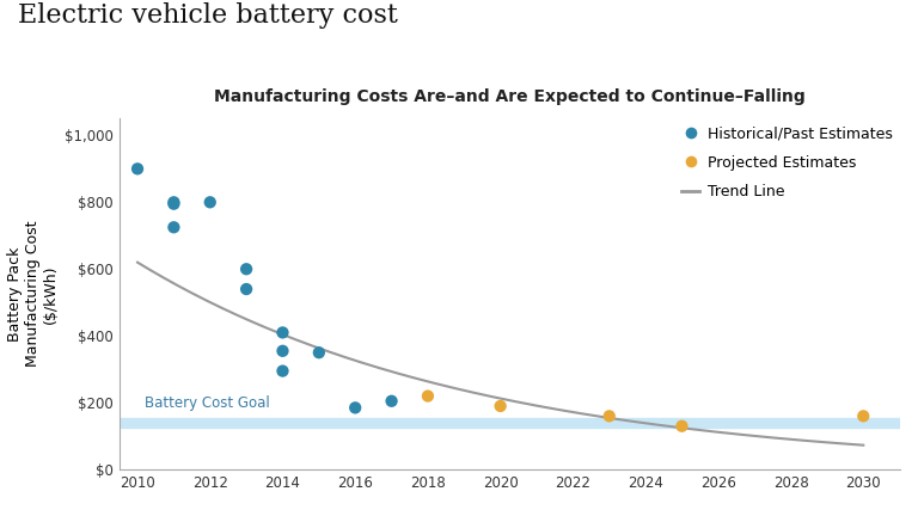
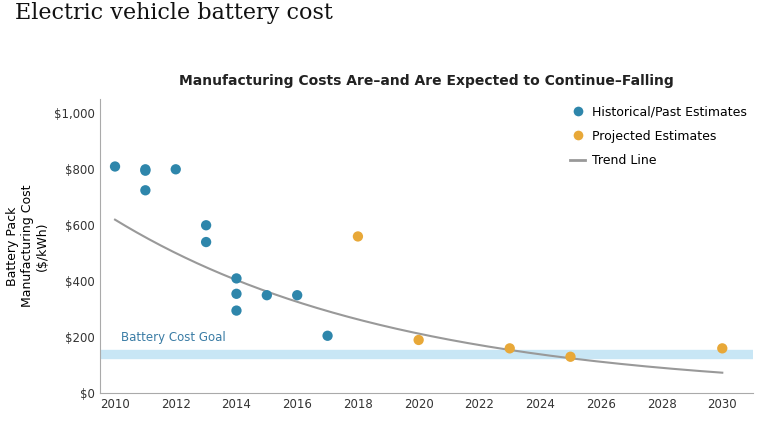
Historical/Past Estimates/2010: $900 -> $810
Historical/Past Estimates/2016: $185 -> $350
Projected Estimates/2018: $220 -> $560
